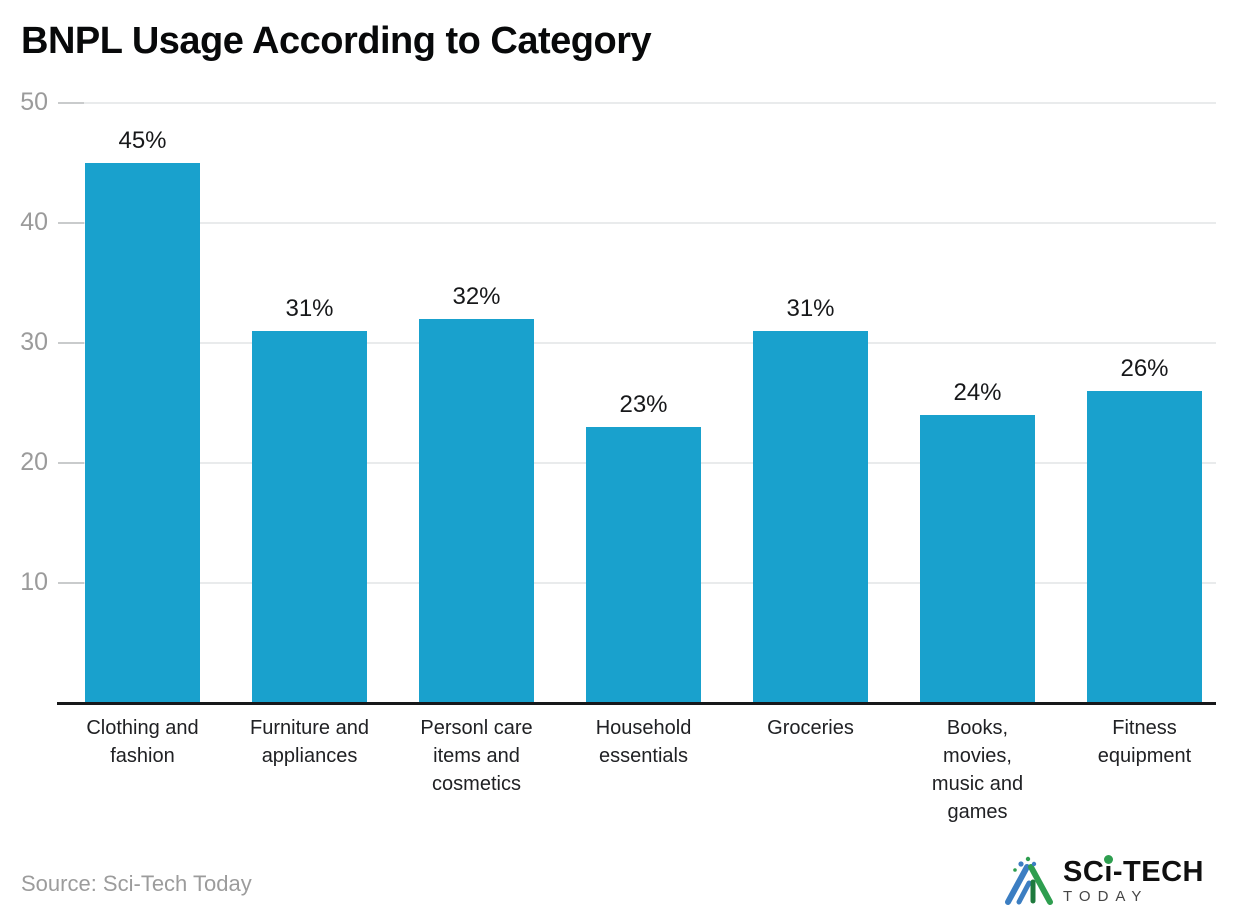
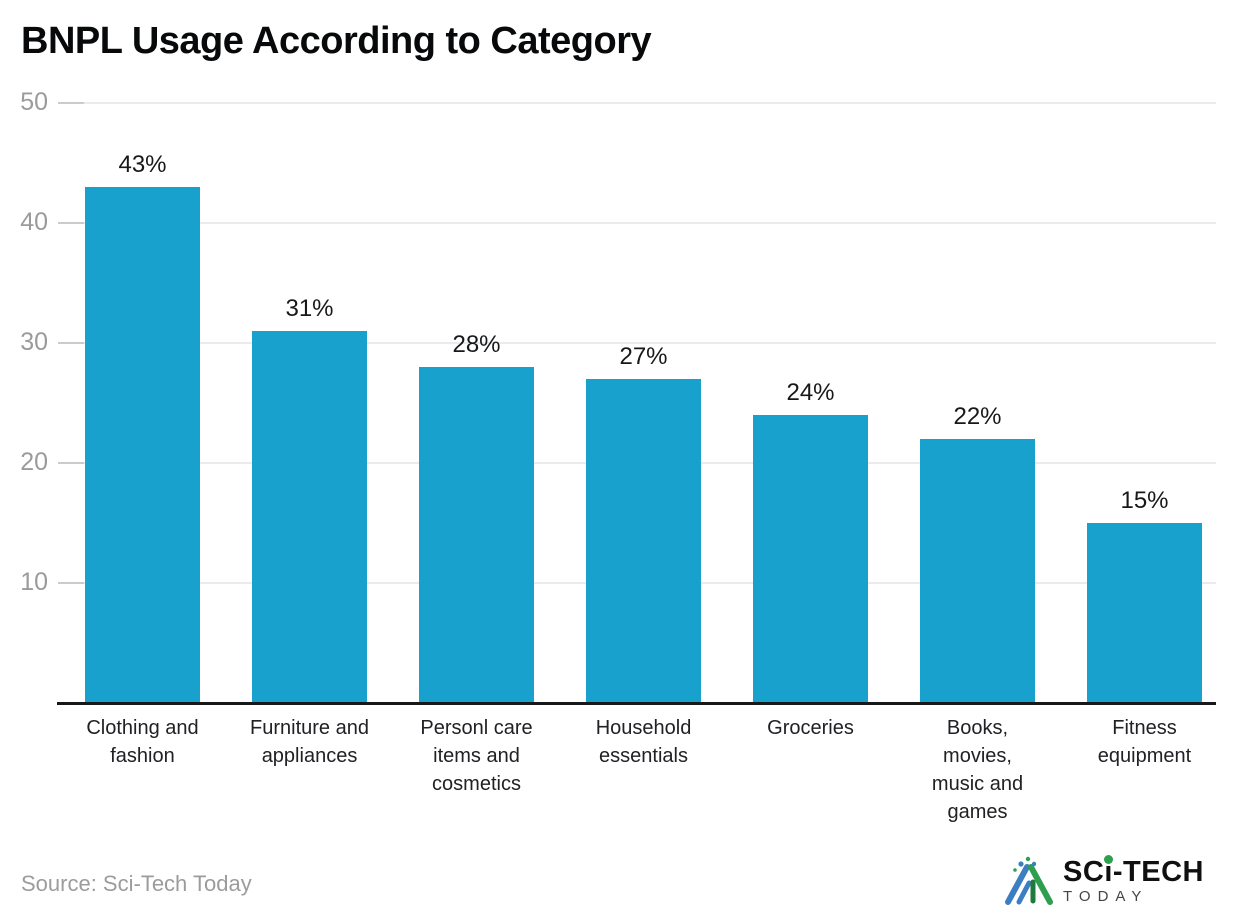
Clothing and fashion: 45% -> 43%
Personl care items and cosmetics: 32% -> 28%
Household essentials: 23% -> 27%
Groceries: 31% -> 24%
Books, movies, music and games: 24% -> 22%
Fitness equipment: 26% -> 15%
